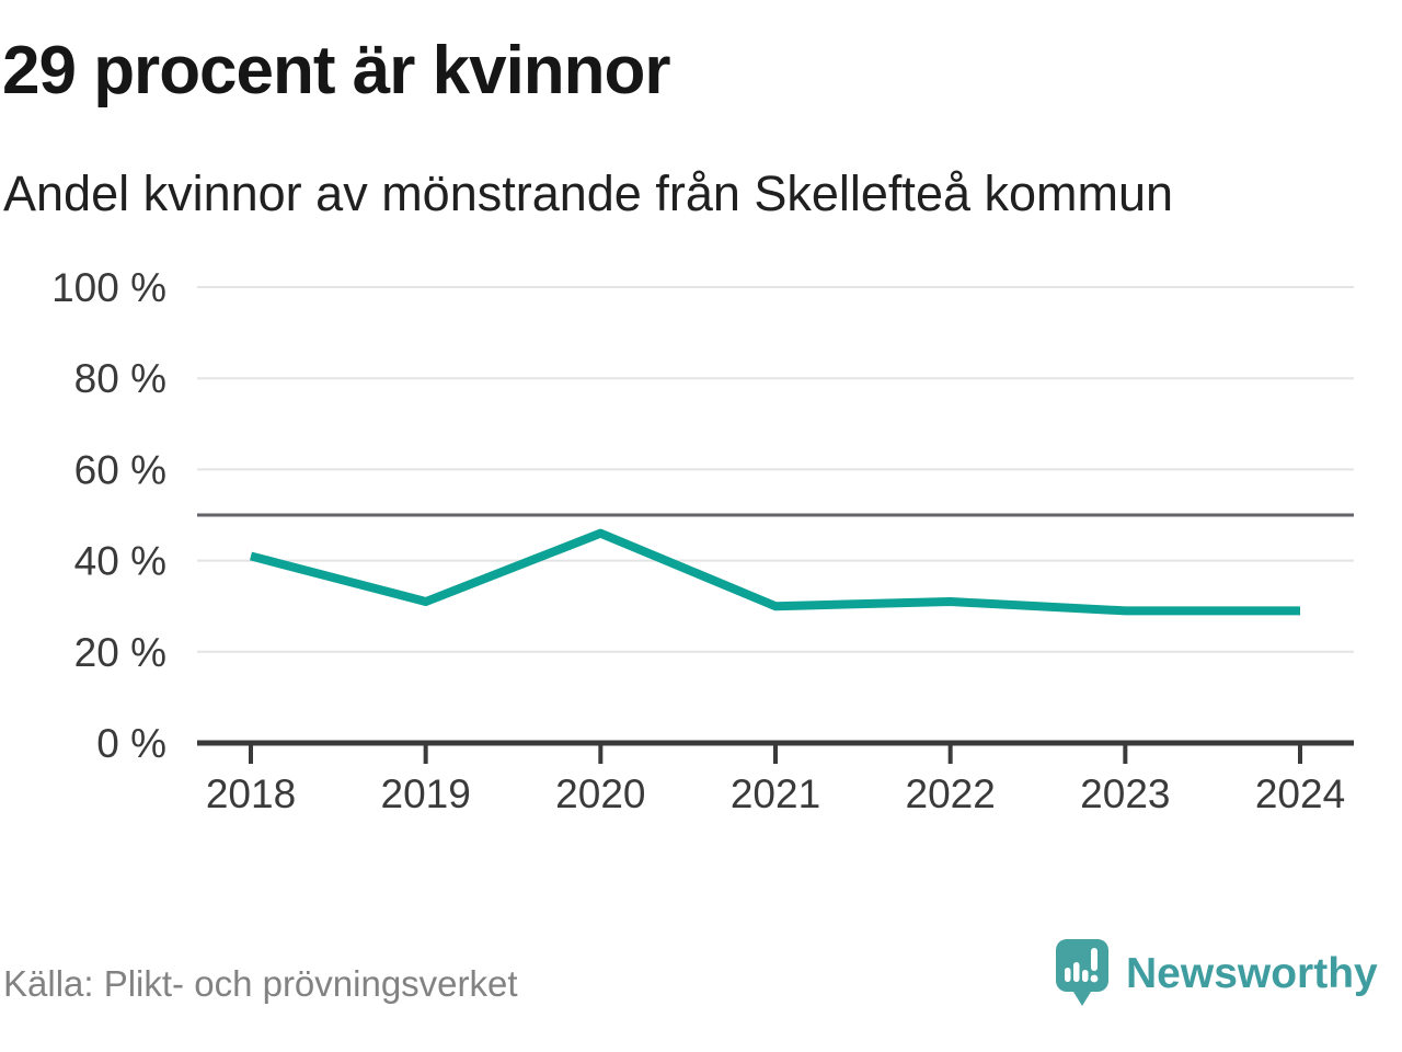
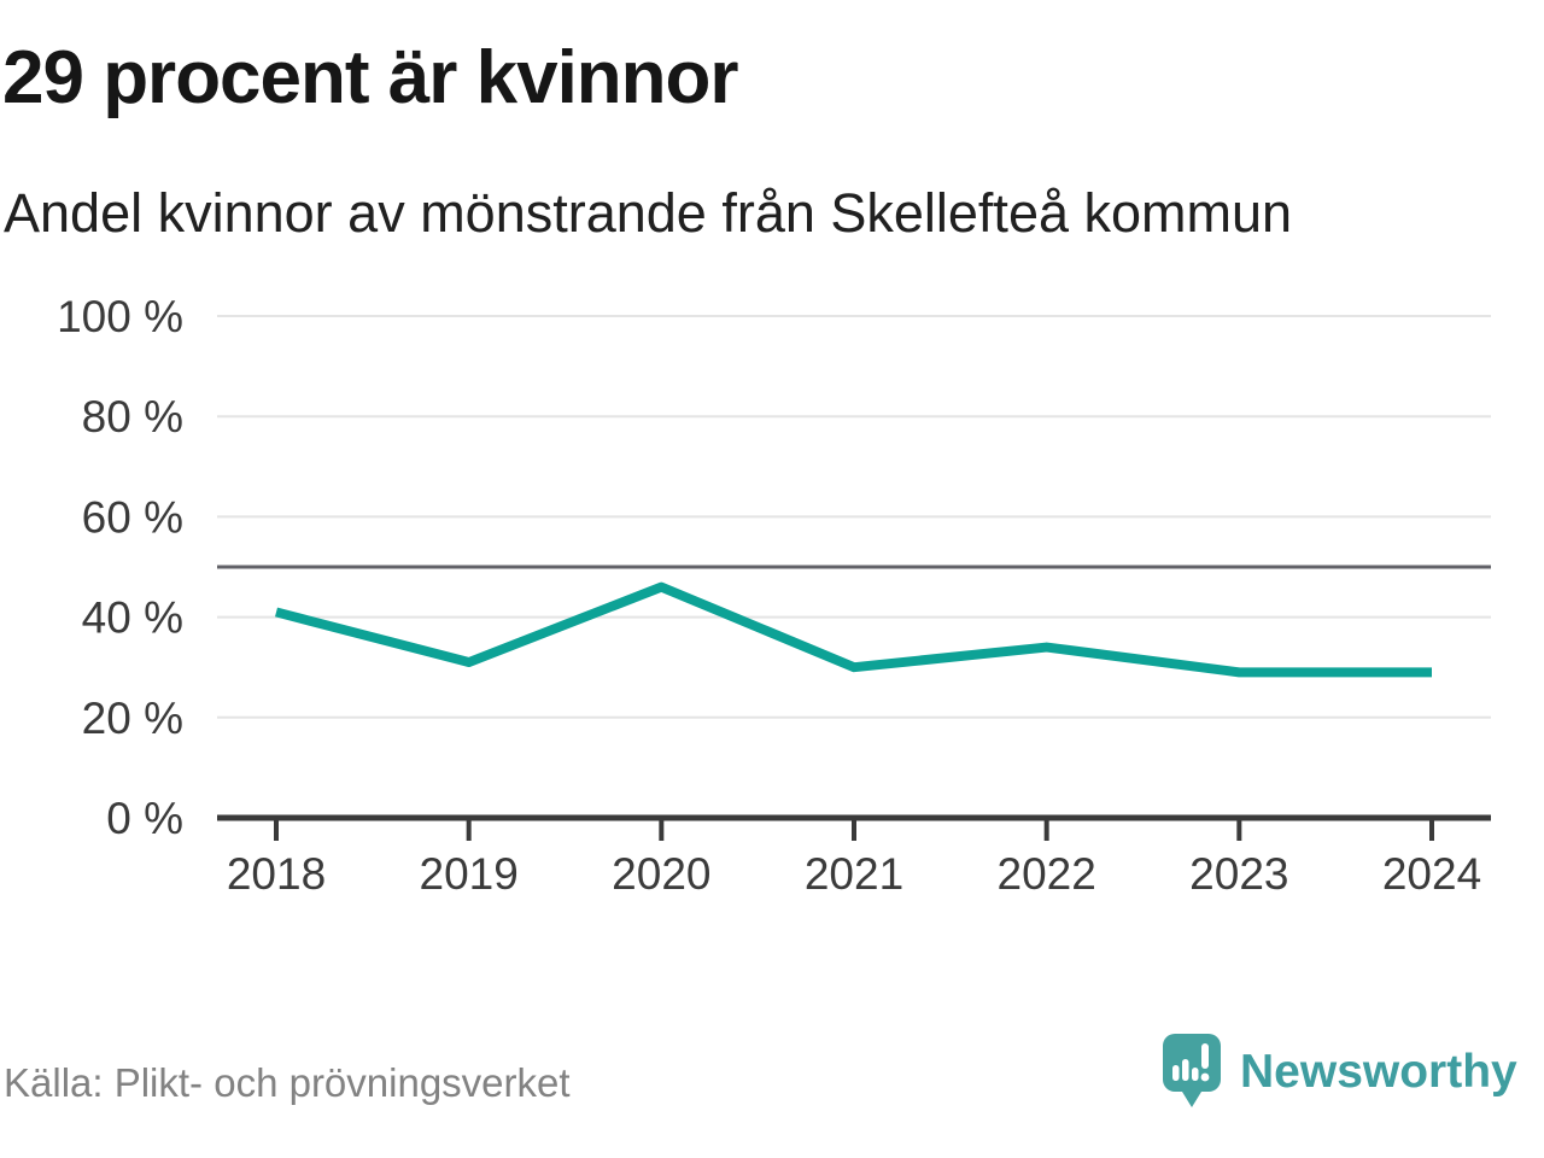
2022: 31% -> 34%
